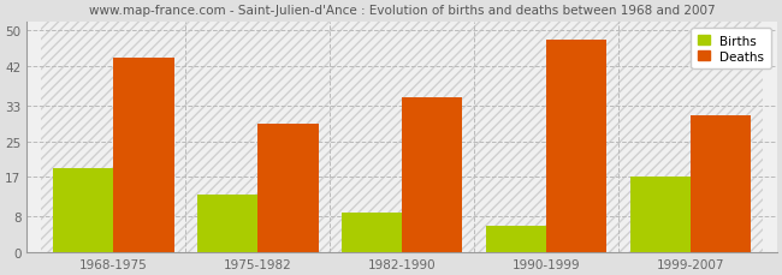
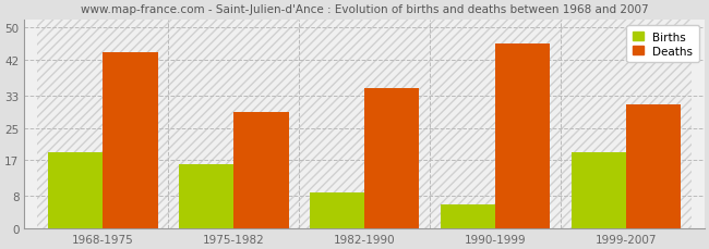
Births/1975-1982: 13 -> 16
Deaths/1990-1999: 48 -> 46
Births/1999-2007: 17 -> 19
